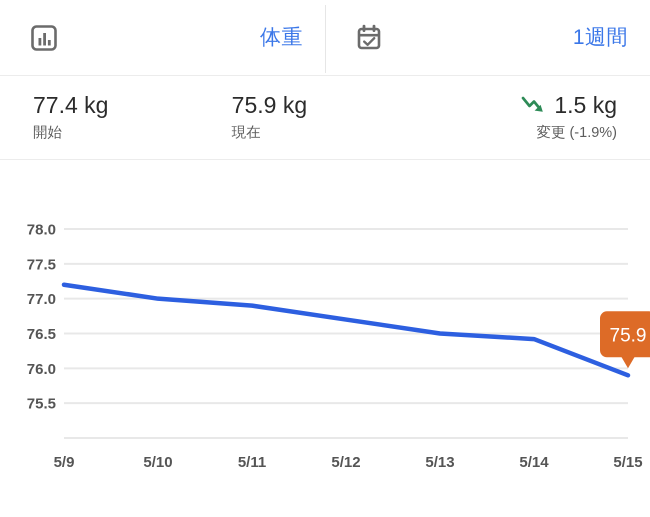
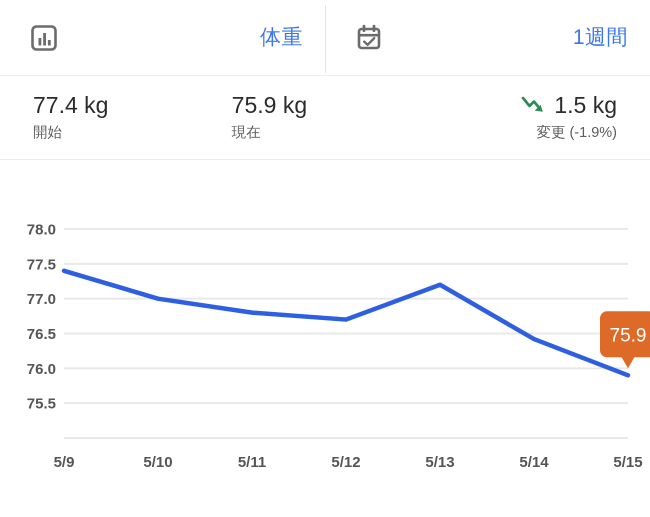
5/9: 77.2 -> 77.4
5/11: 76.9 -> 76.8
5/13: 76.5 -> 77.2
